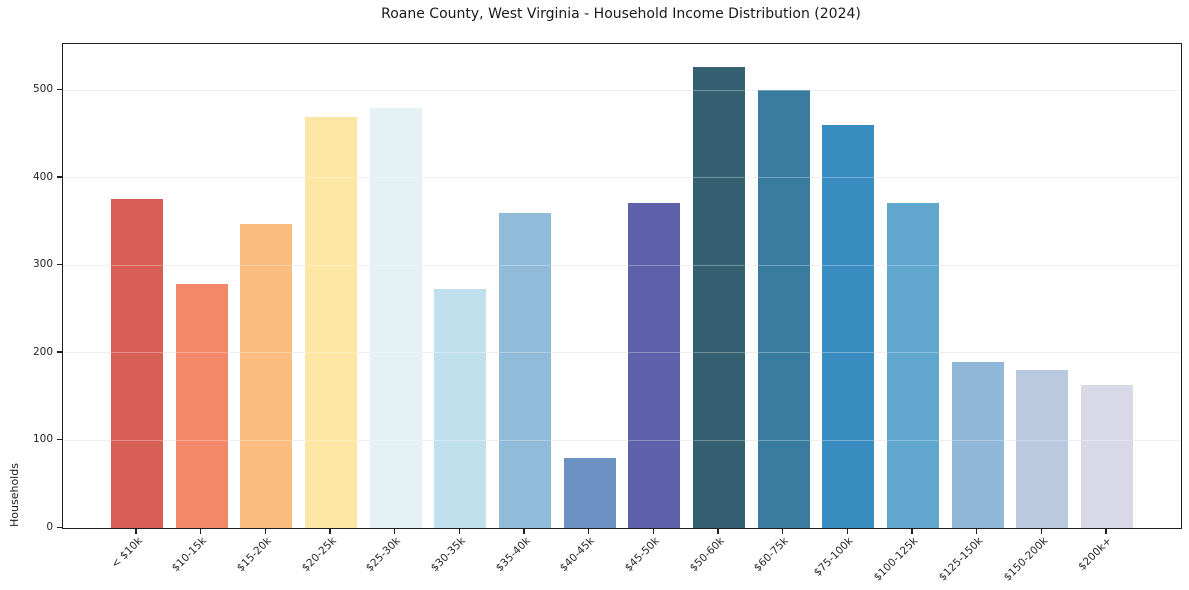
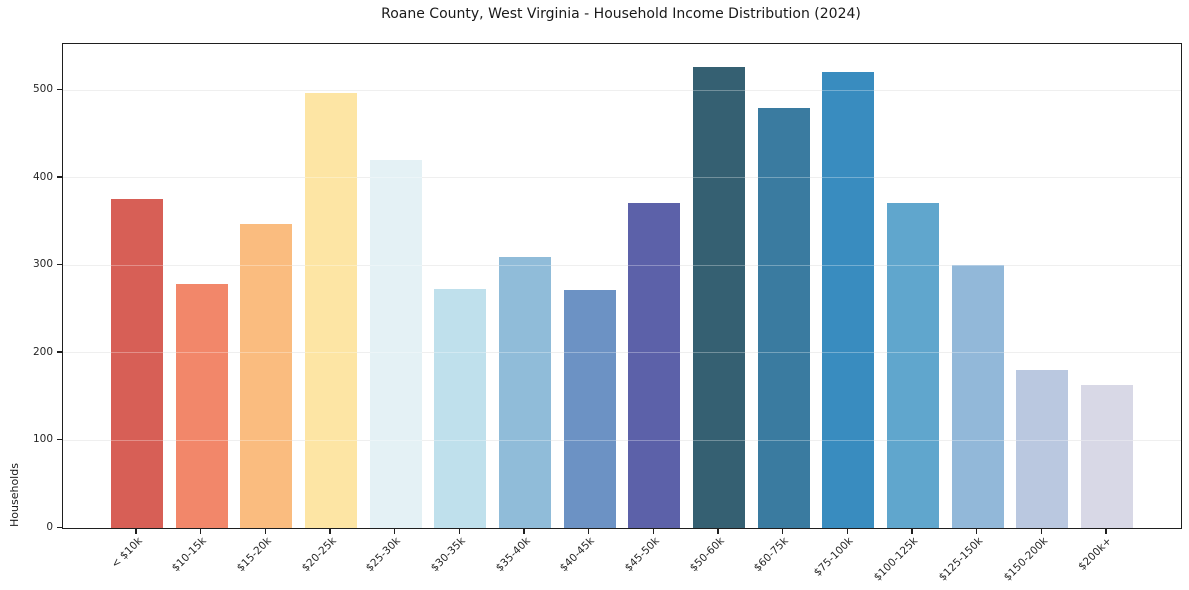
$20-25k: 470 -> 500
$25-30k: 480 -> 420
$35-40k: 360 -> 310
$40-45k: 80 -> 270
$60-75k: 500 -> 480
$75-100k: 460 -> 520
$125-150k: 190 -> 300
